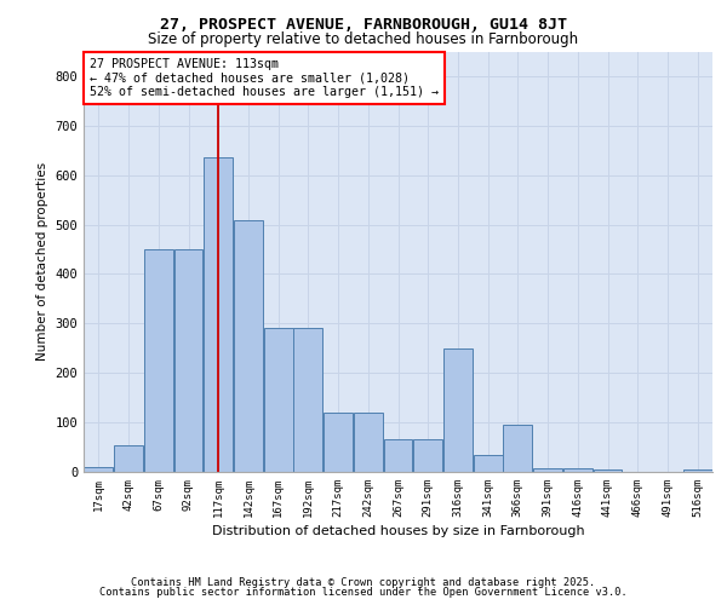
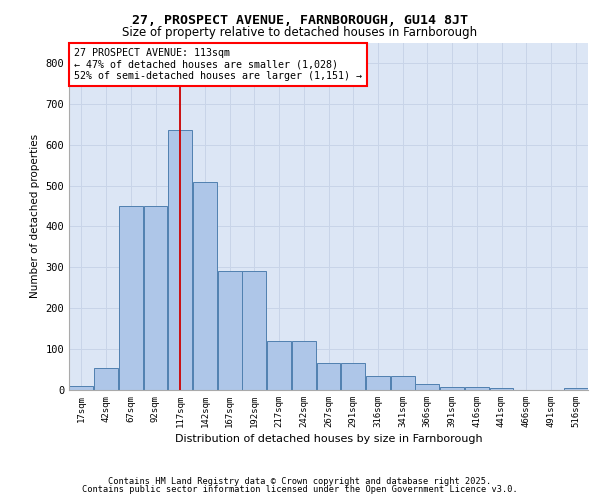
316sqm: 250 -> 35
366sqm: 95 -> 15
